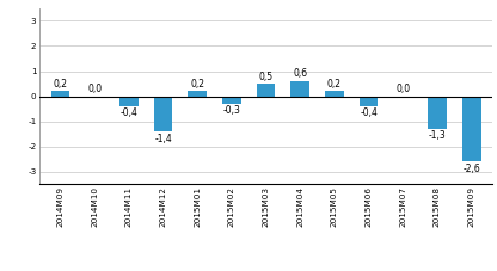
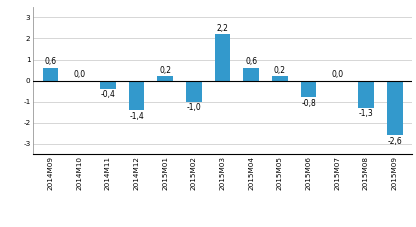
2014M09: 0,2 -> 0,6
2015M02: -0,3 -> -1,0
2015M03: 0,5 -> 2,2
2015M06: -0,4 -> -0,8
